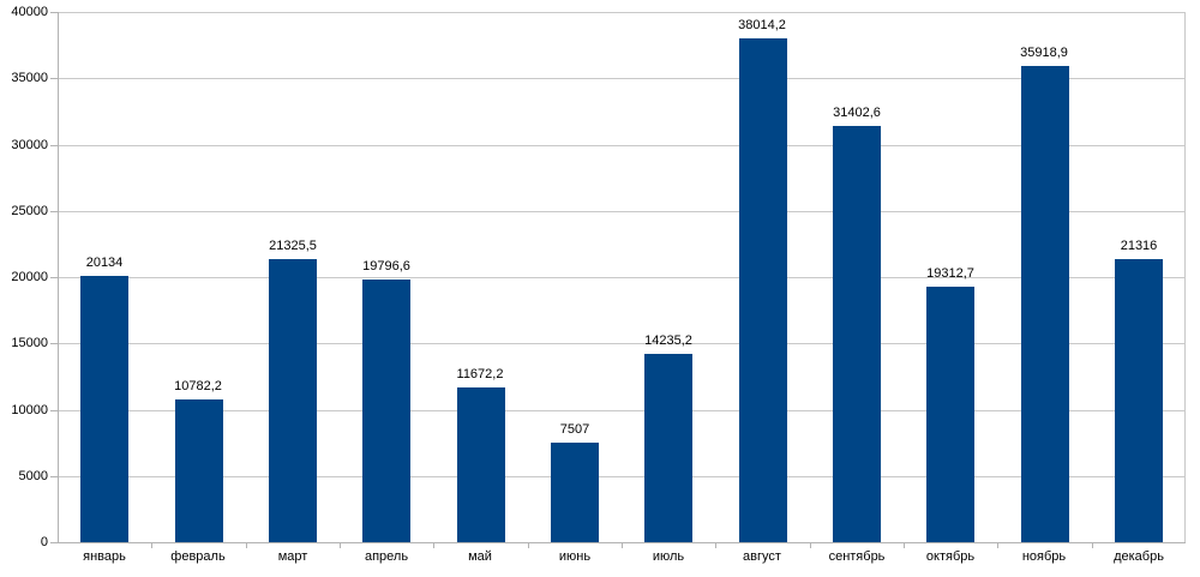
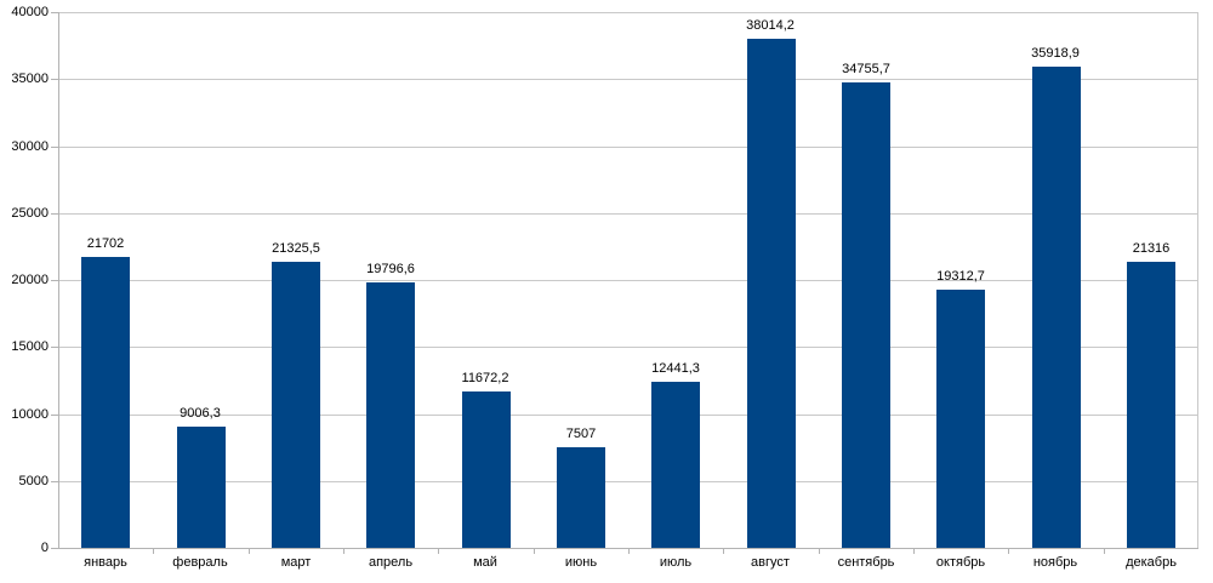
январь: 20134 -> 21702
февраль: 10782,2 -> 9006,3
июль: 14235,2 -> 12441,3
сентябрь: 31402,6 -> 34755,7
